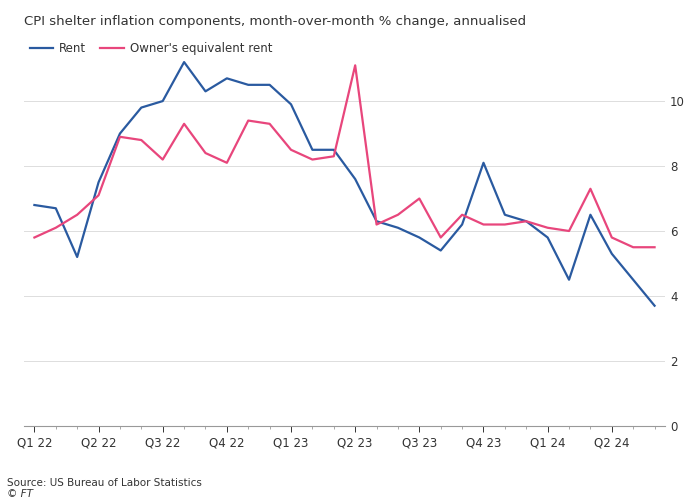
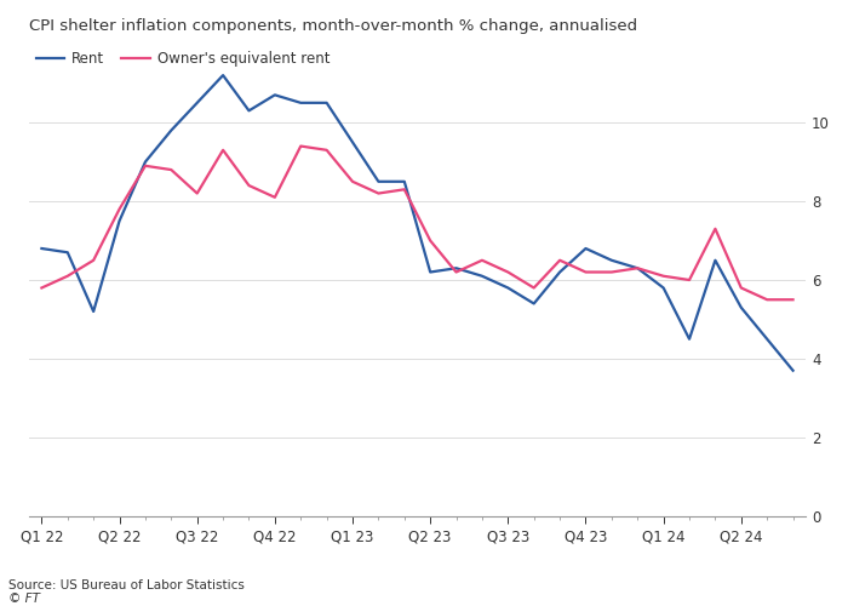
Owner's equivalent rent/Q2 22: 7.1 -> 7.8
Rent/Q3 22: 10.0 -> 10.5
Rent/Q1 23: 9.9 -> 9.5
Rent/Q2 23: 7.6 -> 6.2
Owner's equivalent rent/Q2 23: 11.1 -> 7.0
Owner's equivalent rent/Q3 23: 7.0 -> 6.2
Rent/Q4 23: 8.1 -> 6.8
